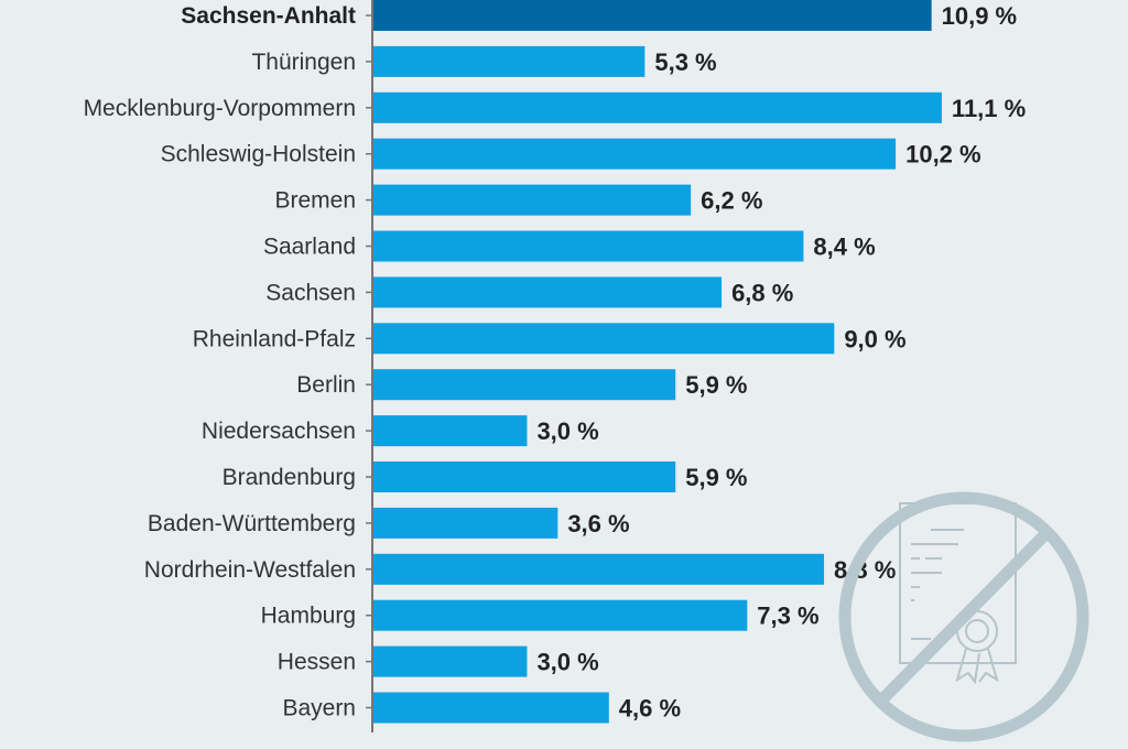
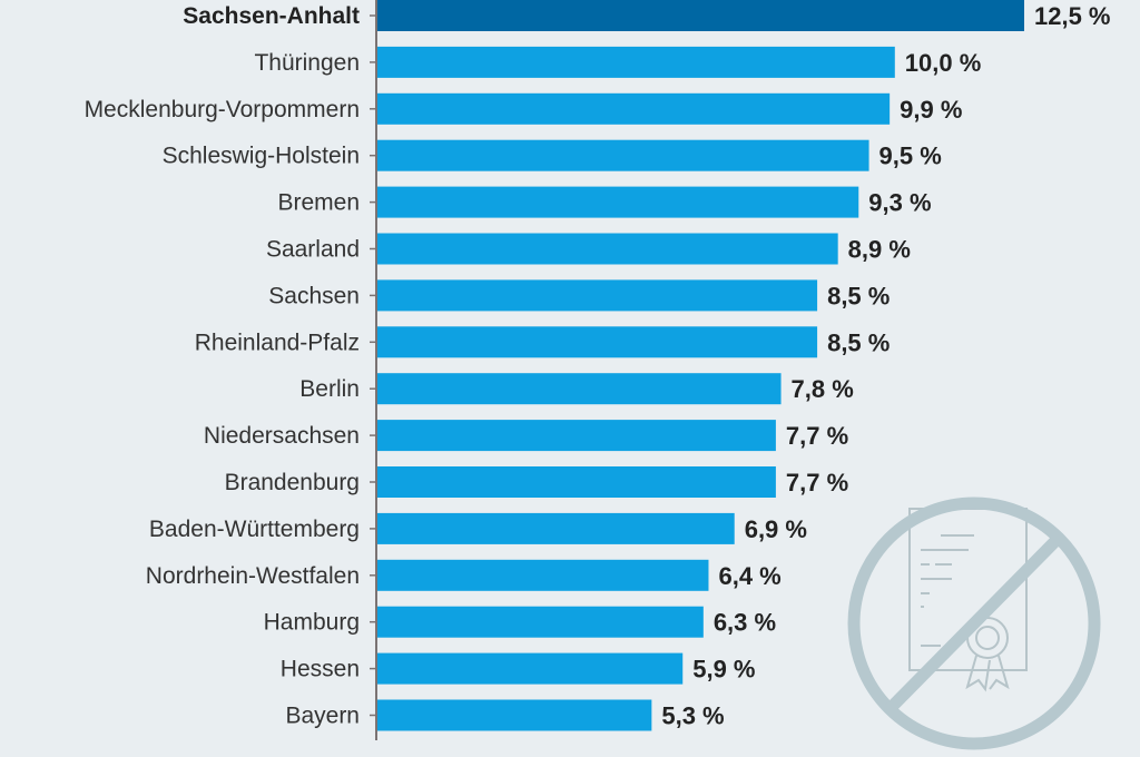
Sachsen-Anhalt: 10,9 -> 12,5
Thüringen: 5,3 -> 10,0
Mecklenburg-Vorpommern: 11,1 -> 9,9
Schleswig-Holstein: 10,2 -> 9,5
Bremen: 6,2 -> 9,3
Saarland: 8,4 -> 8,9
Sachsen: 6,8 -> 8,5
Rheinland-Pfalz: 9,0 -> 8,5
Berlin: 5,9 -> 7,8
Niedersachsen: 3,0 -> 7,7
Brandenburg: 5,9 -> 7,7
Baden-Württemberg: 3,6 -> 6,9
Nordrhein-Westfalen: 8,8 -> 6,4
Hamburg: 7,3 -> 6,3
Hessen: 3,0 -> 5,9
Bayern: 4,6 -> 5,3
